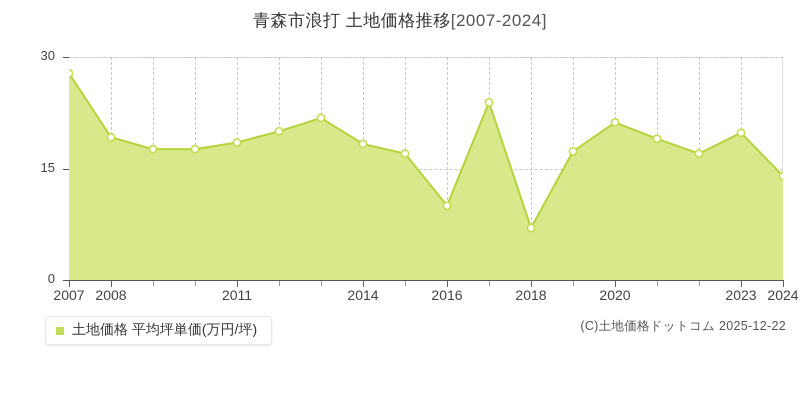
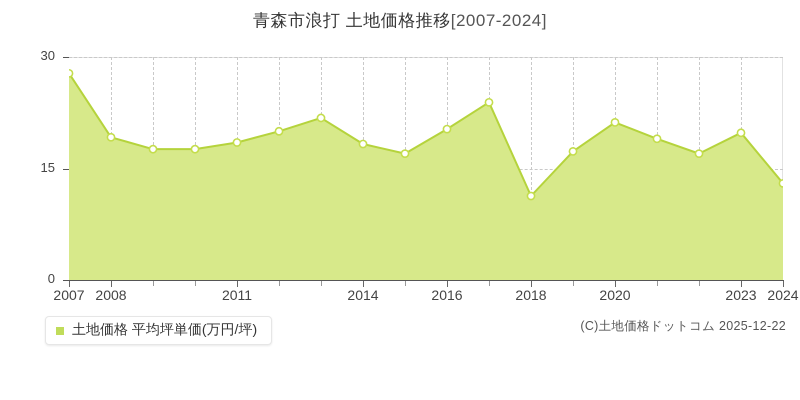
2016: 10 -> 20
2018: 7 -> 11
2024: 14 -> 13
